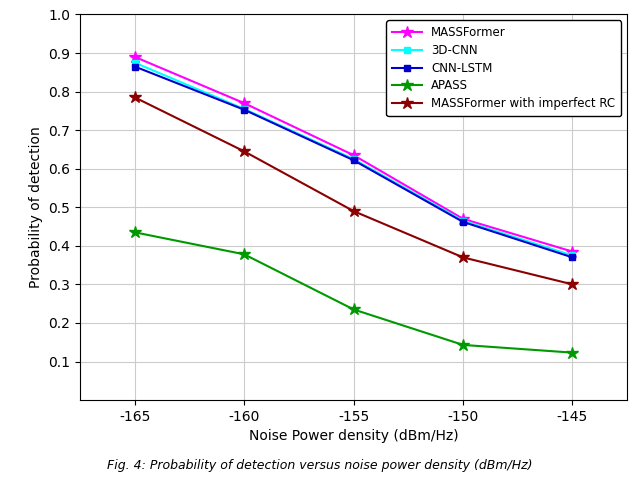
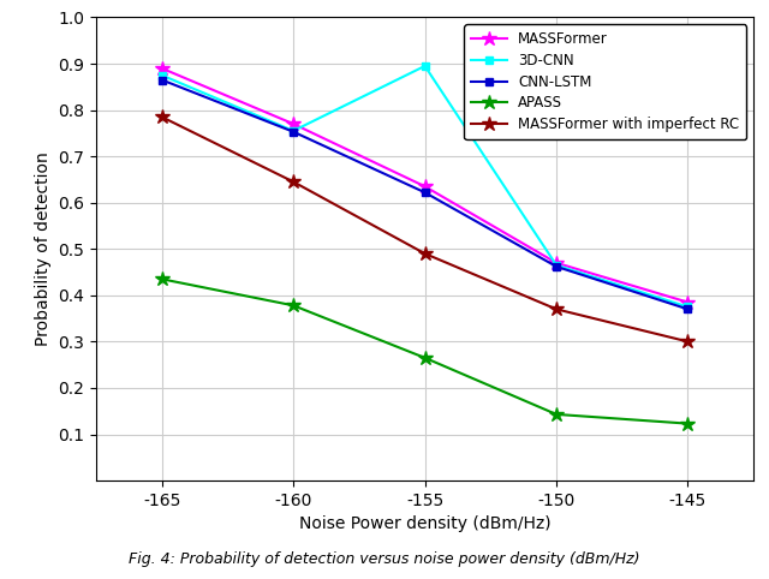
3D-CNN/-155: 0.625 -> 0.895
APASS/-155: 0.235 -> 0.265
